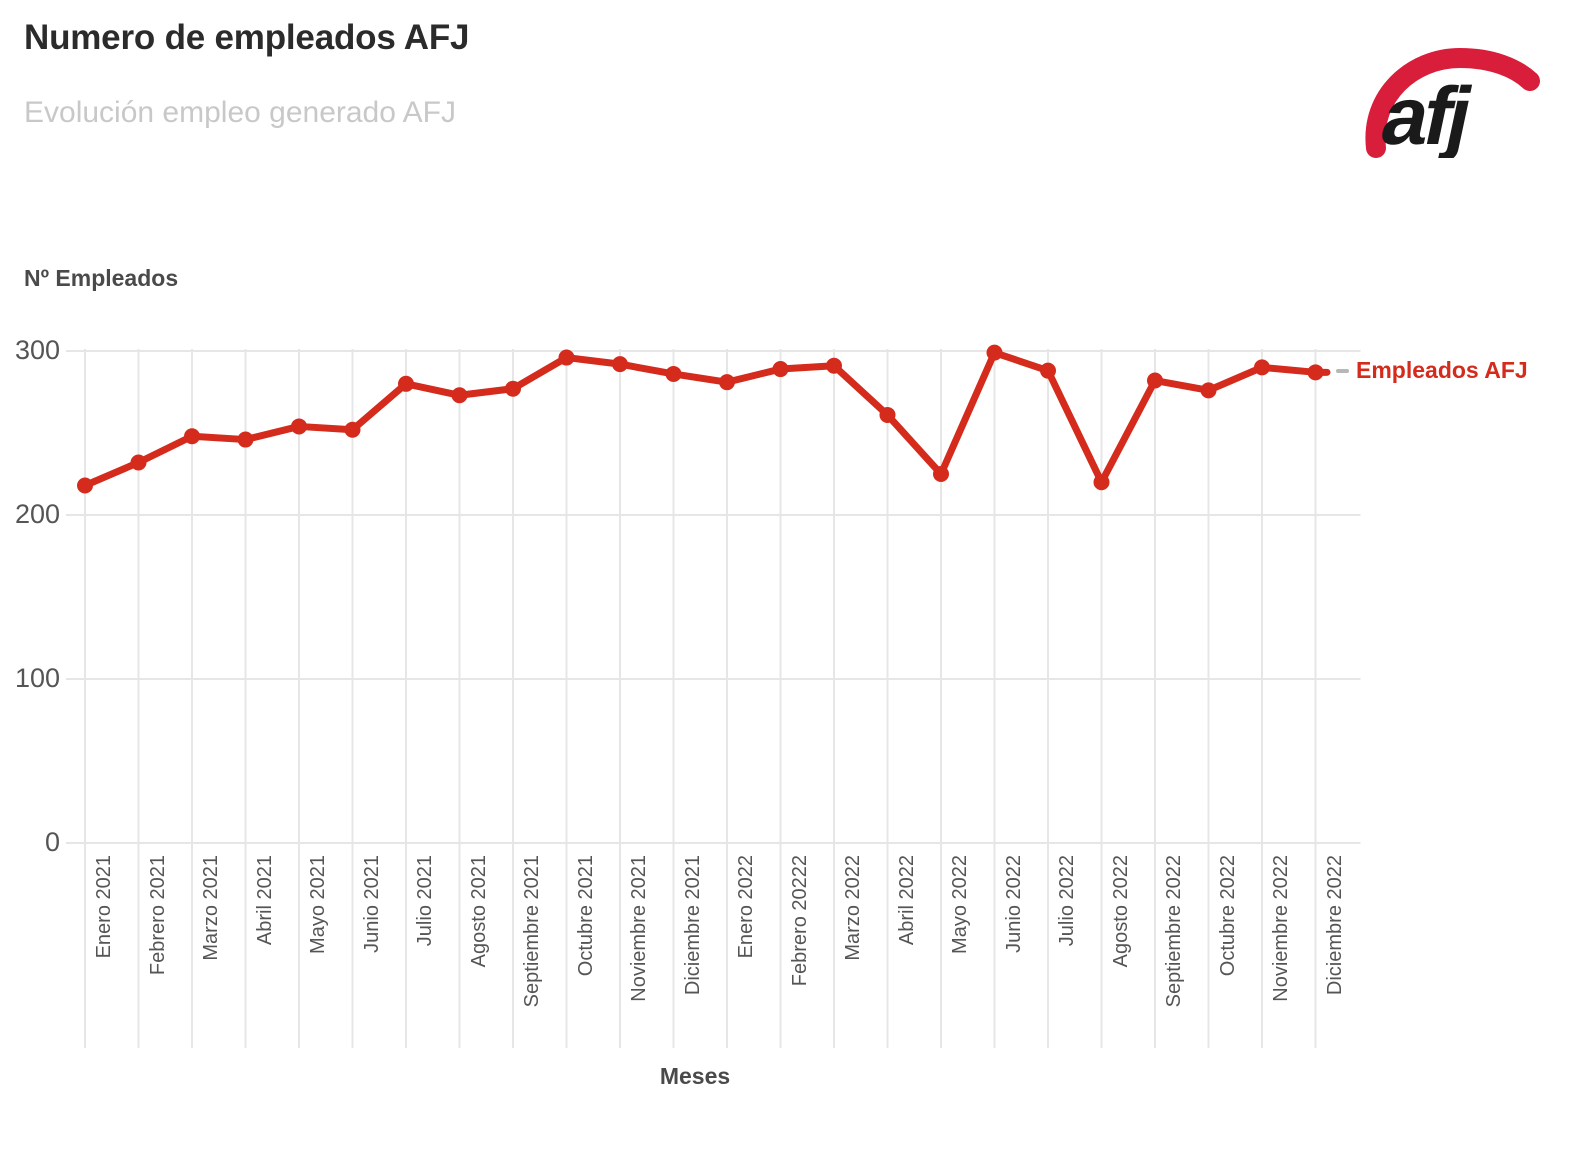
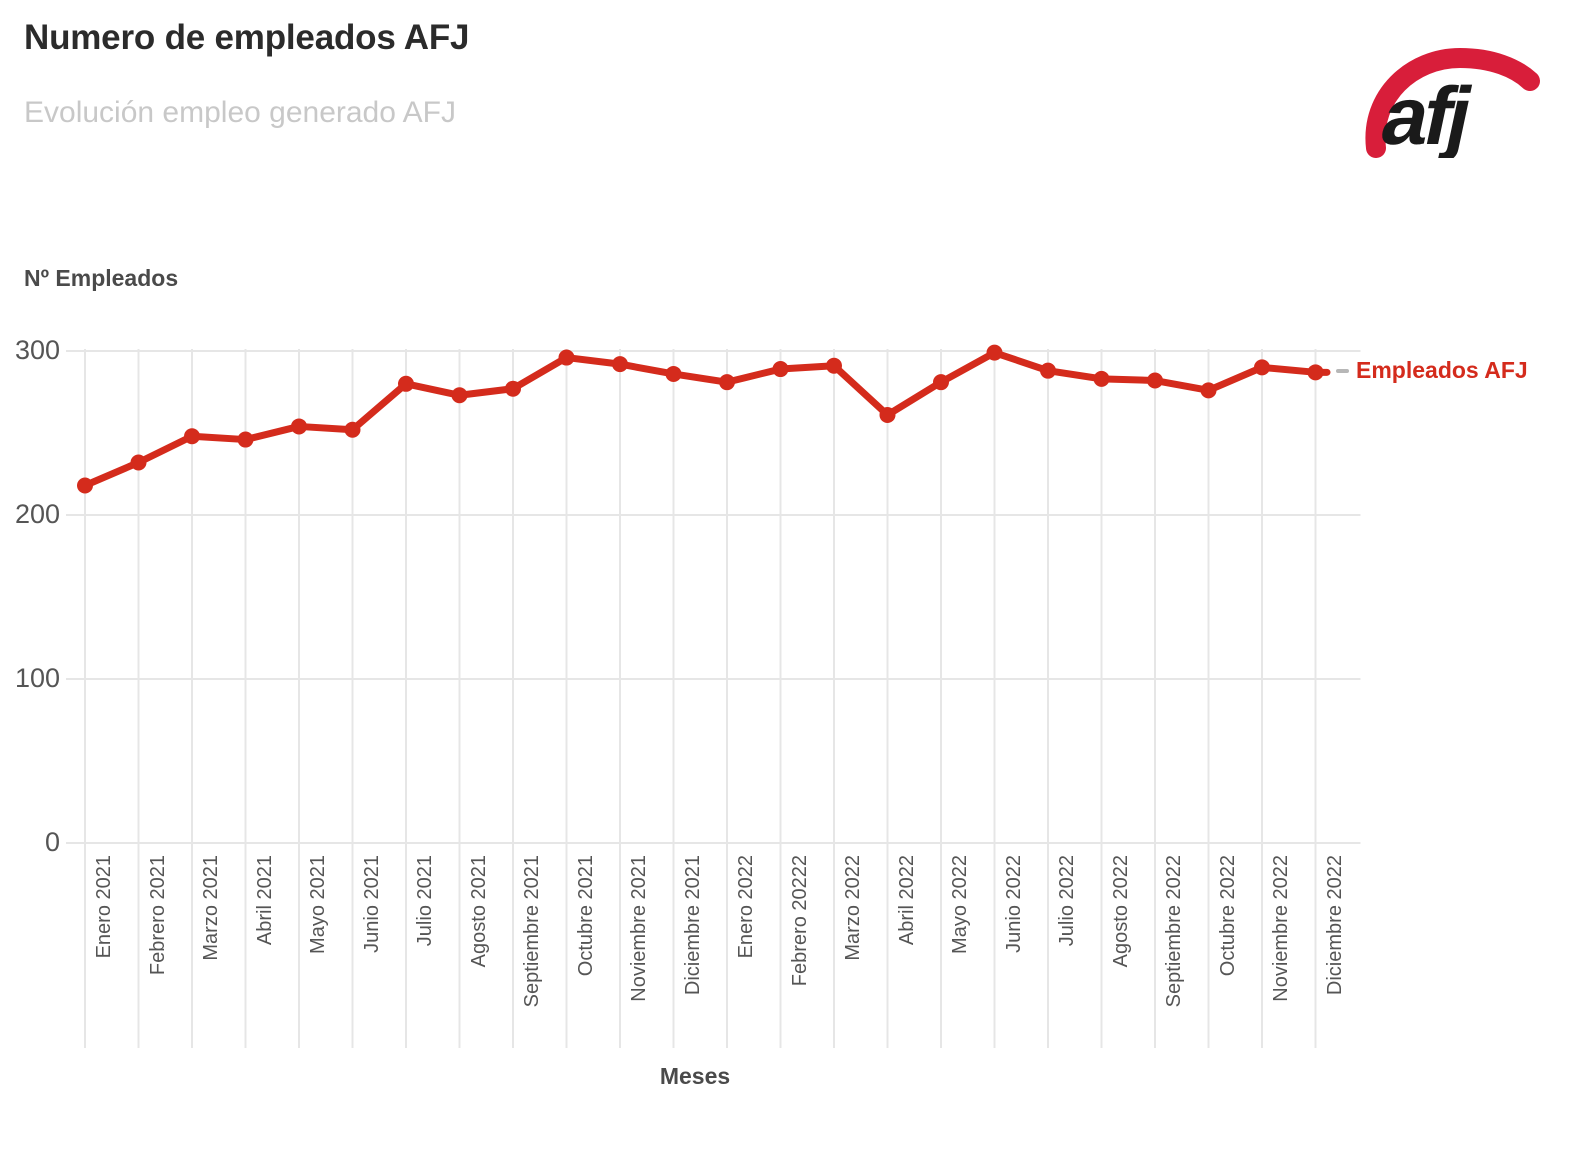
Mayo 2022: 225 -> 281
Agosto 2022: 220 -> 283
